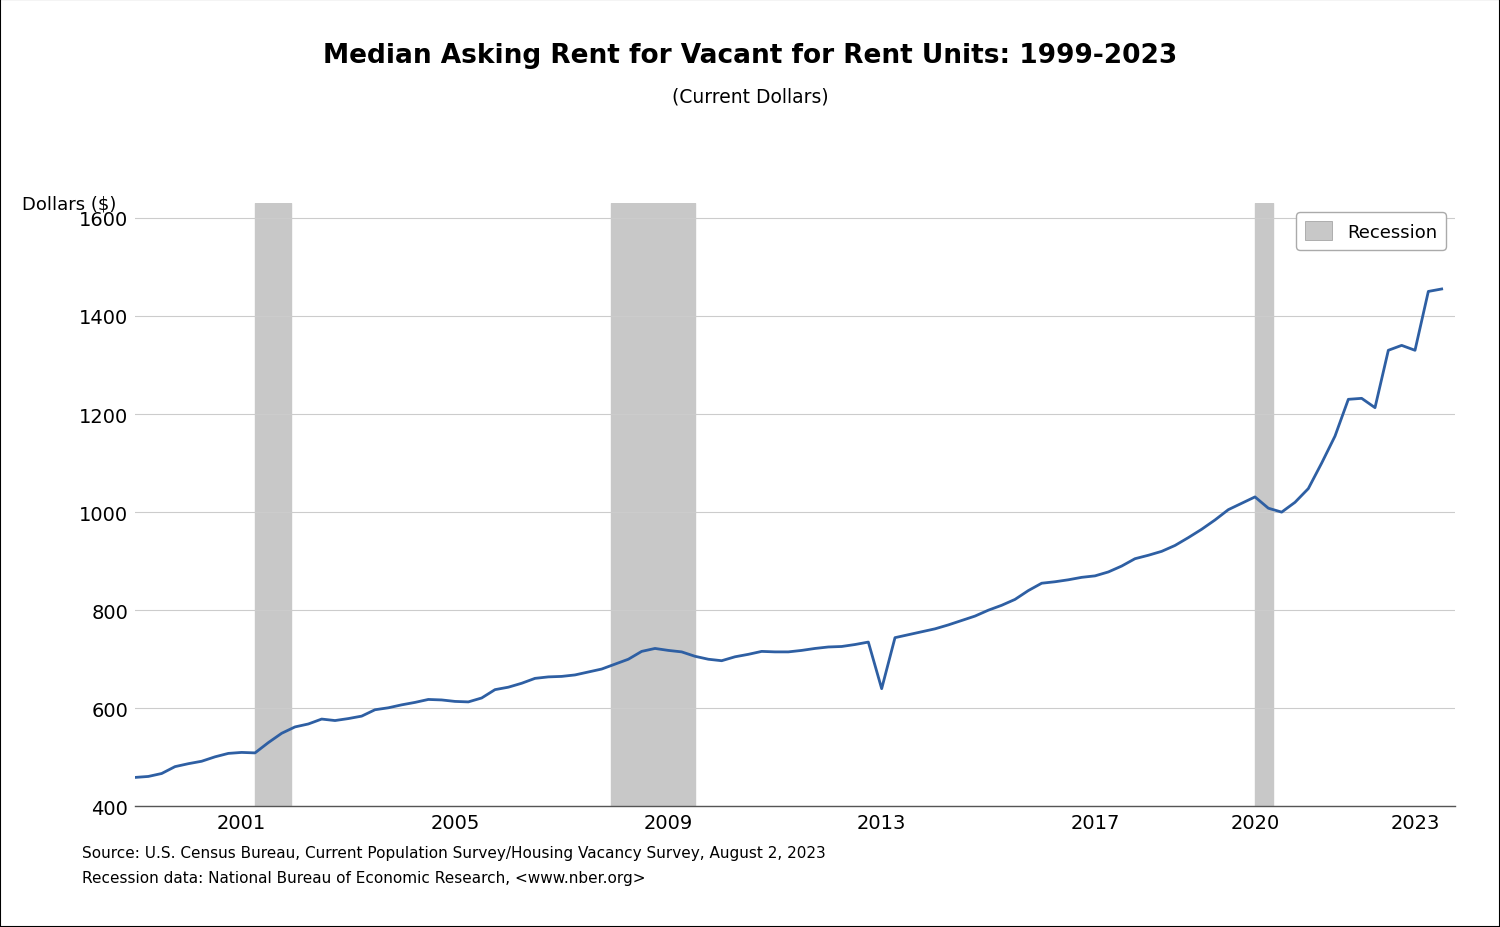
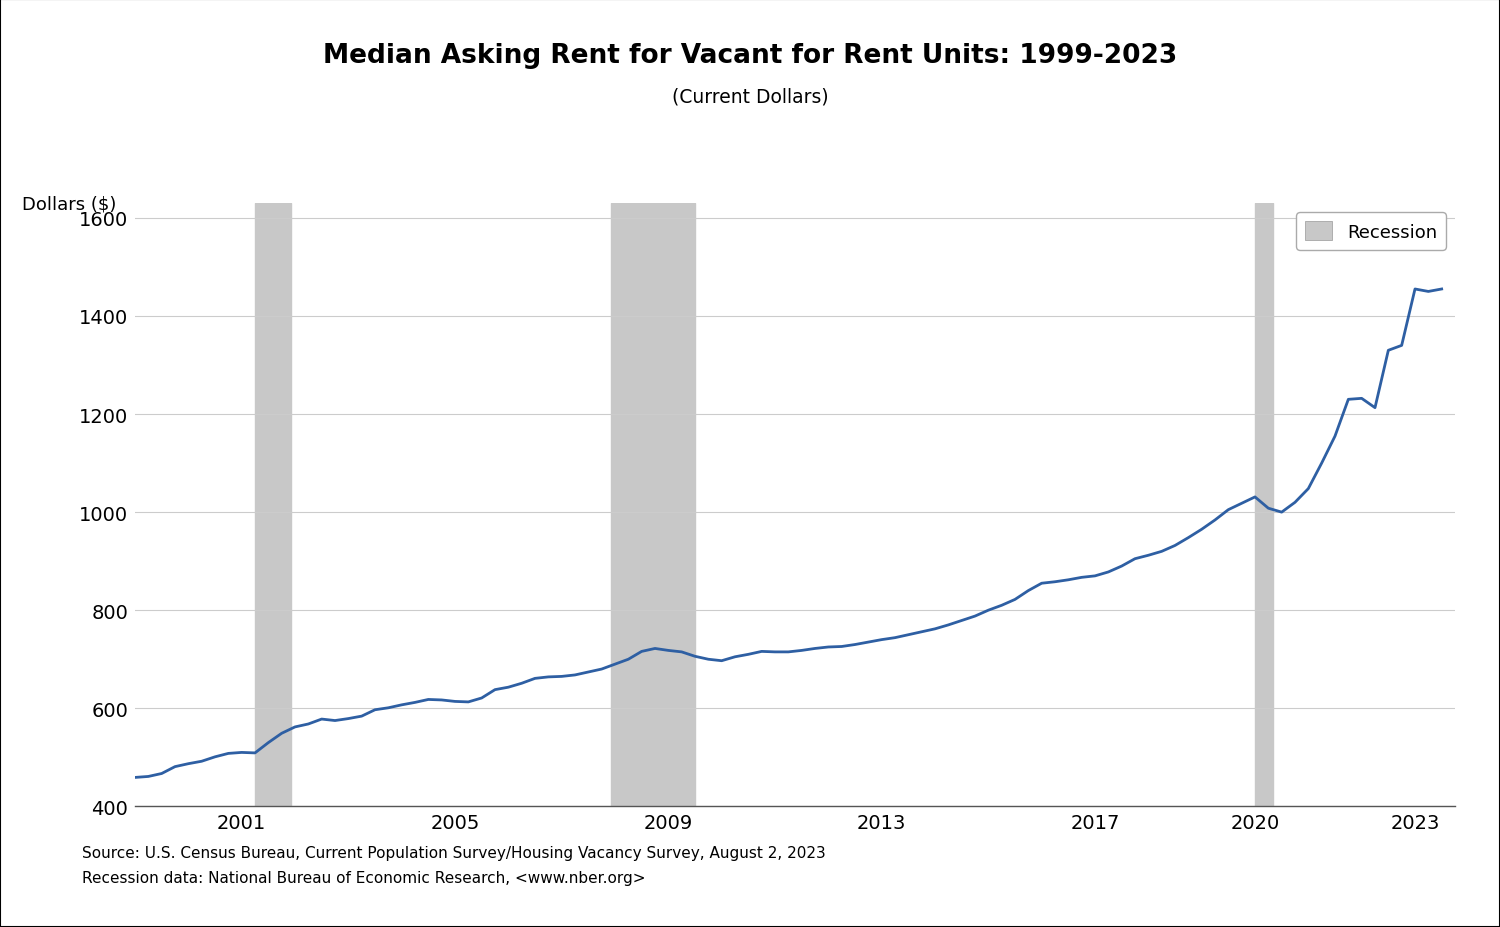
2013: 640 -> 740
2023: 1330 -> 1455
